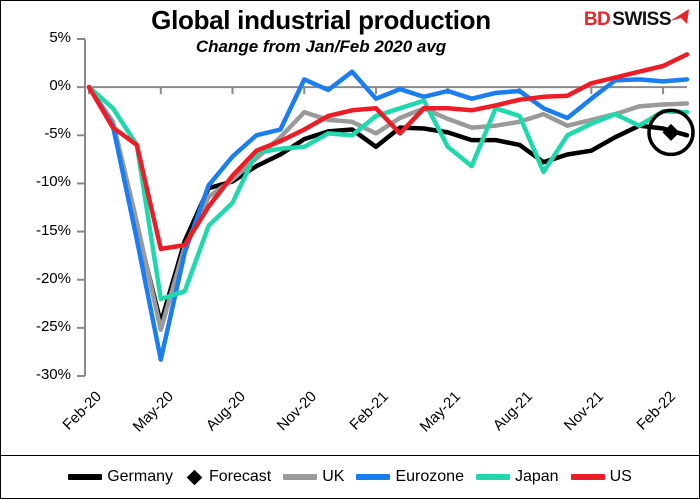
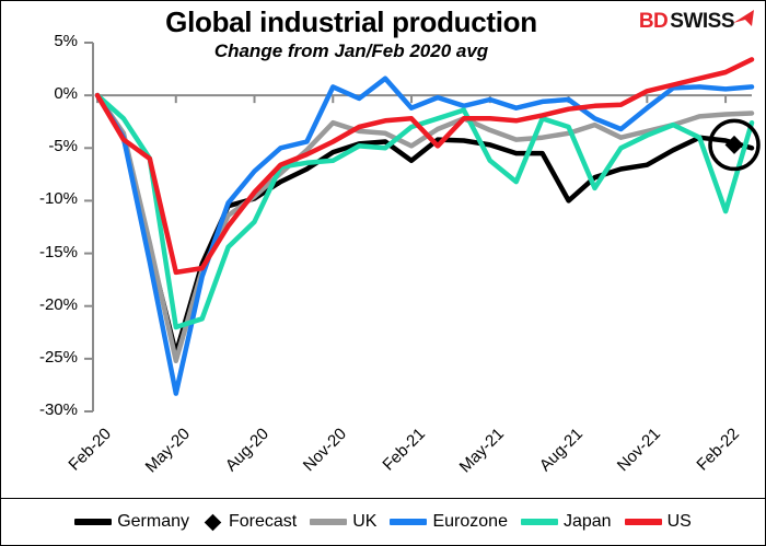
Germany/Aug-21: -6% -> -10%
Japan/Feb-22: -2% -> -11%
